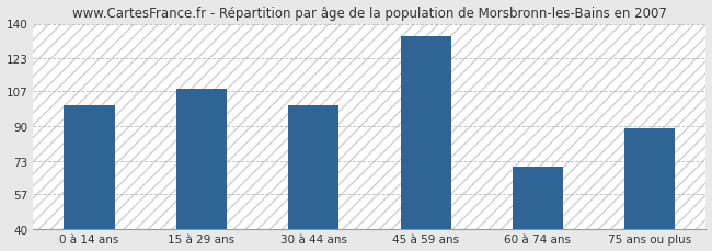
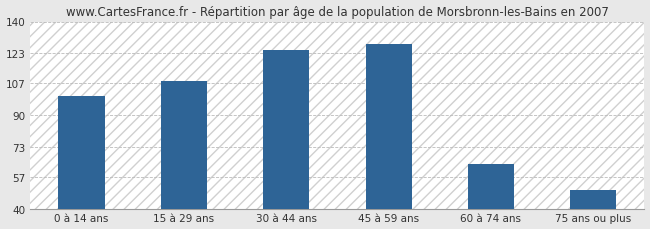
30 à 44 ans: 100 -> 125
45 à 59 ans: 134 -> 128
60 à 74 ans: 70 -> 64
75 ans ou plus: 89 -> 50
